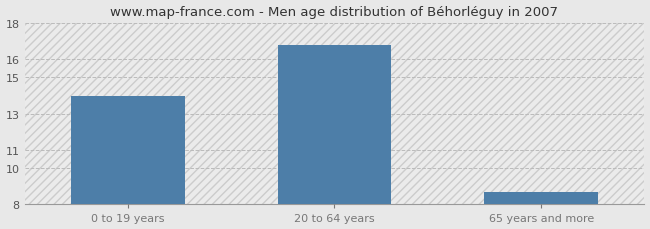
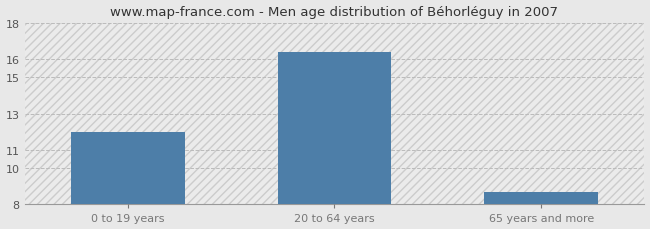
0 to 19 years: 14.0 -> 12.0
20 to 64 years: 16.8 -> 16.4
